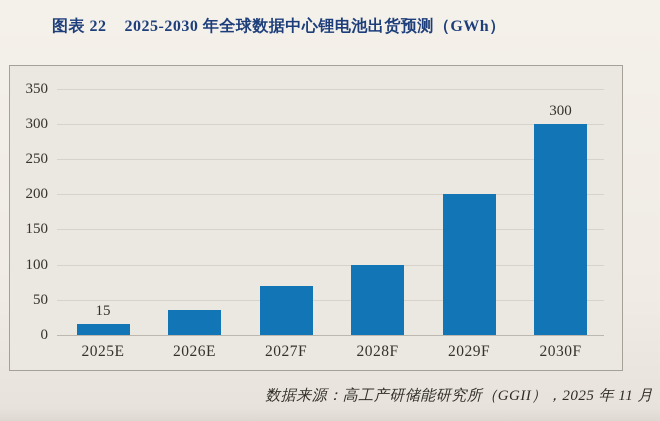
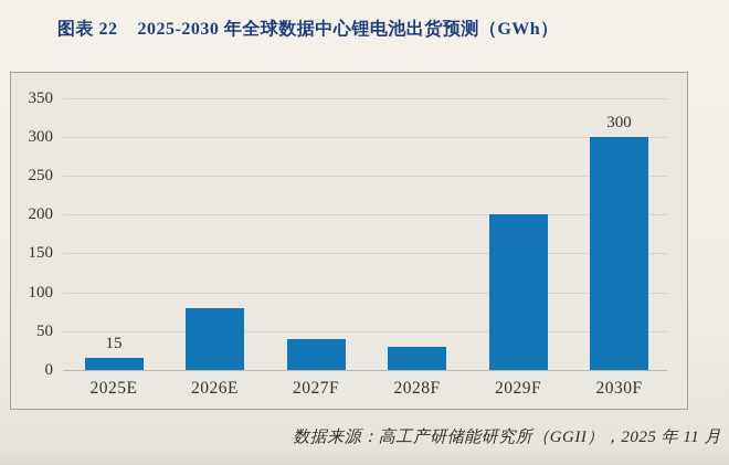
2026E: 40 -> 80
2027F: 70 -> 40
2028F: 100 -> 30
